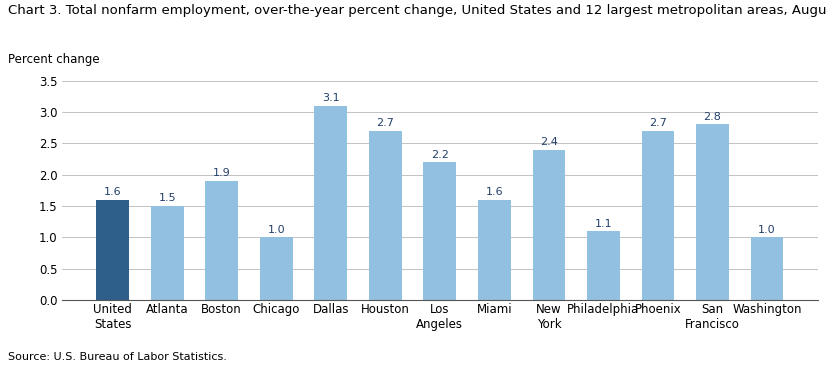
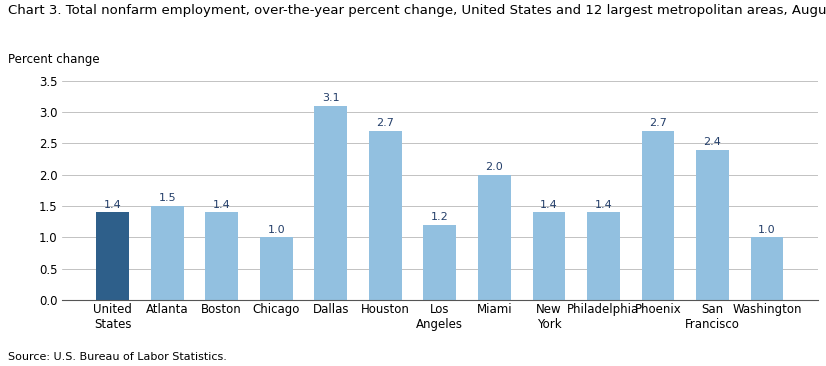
United States: 1.6 -> 1.4
Boston: 1.9 -> 1.4
Los Angeles: 2.2 -> 1.2
Miami: 1.6 -> 2.0
New York: 2.4 -> 1.4
Philadelphia: 1.1 -> 1.4
San Francisco: 2.8 -> 2.4
